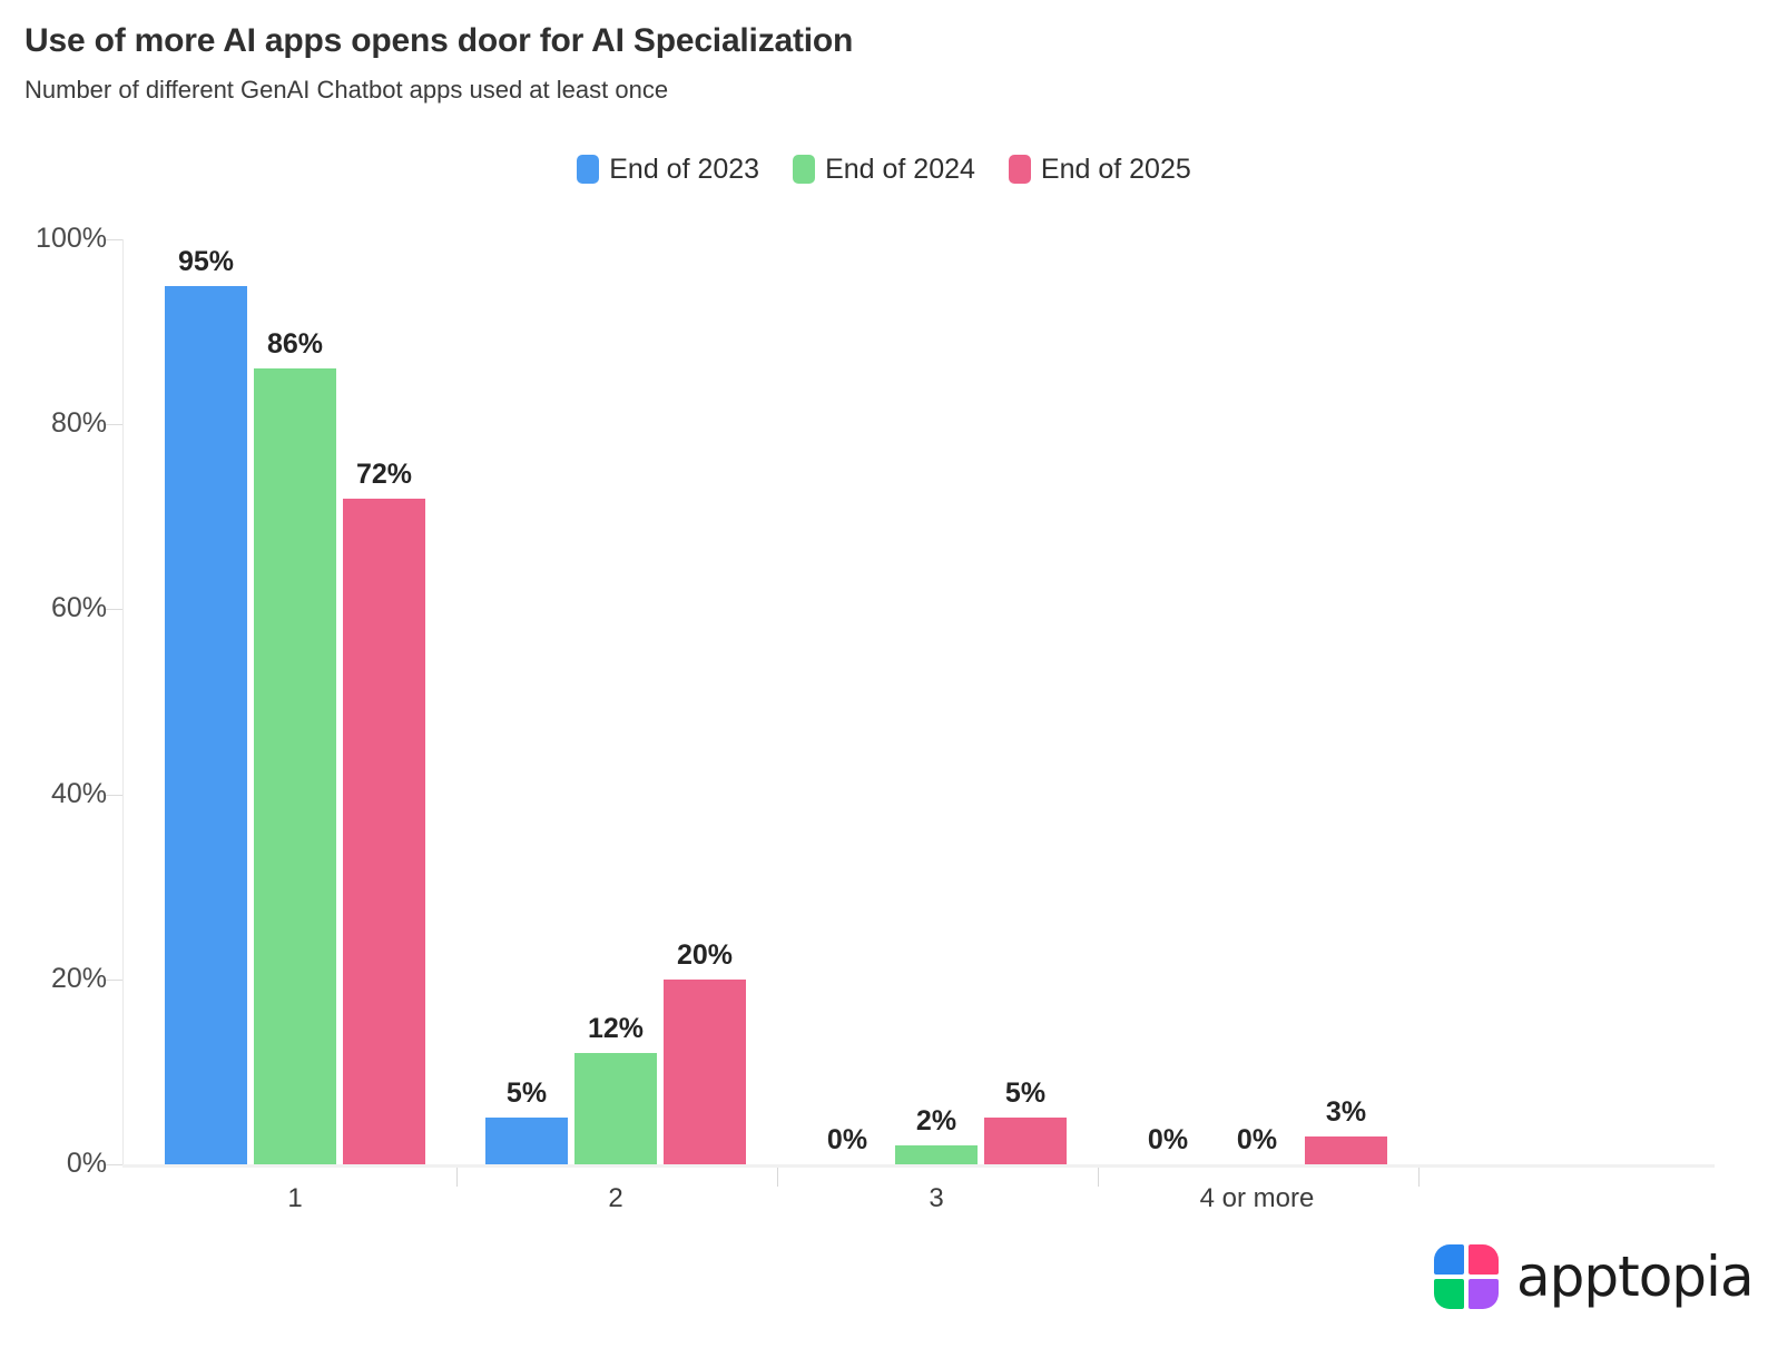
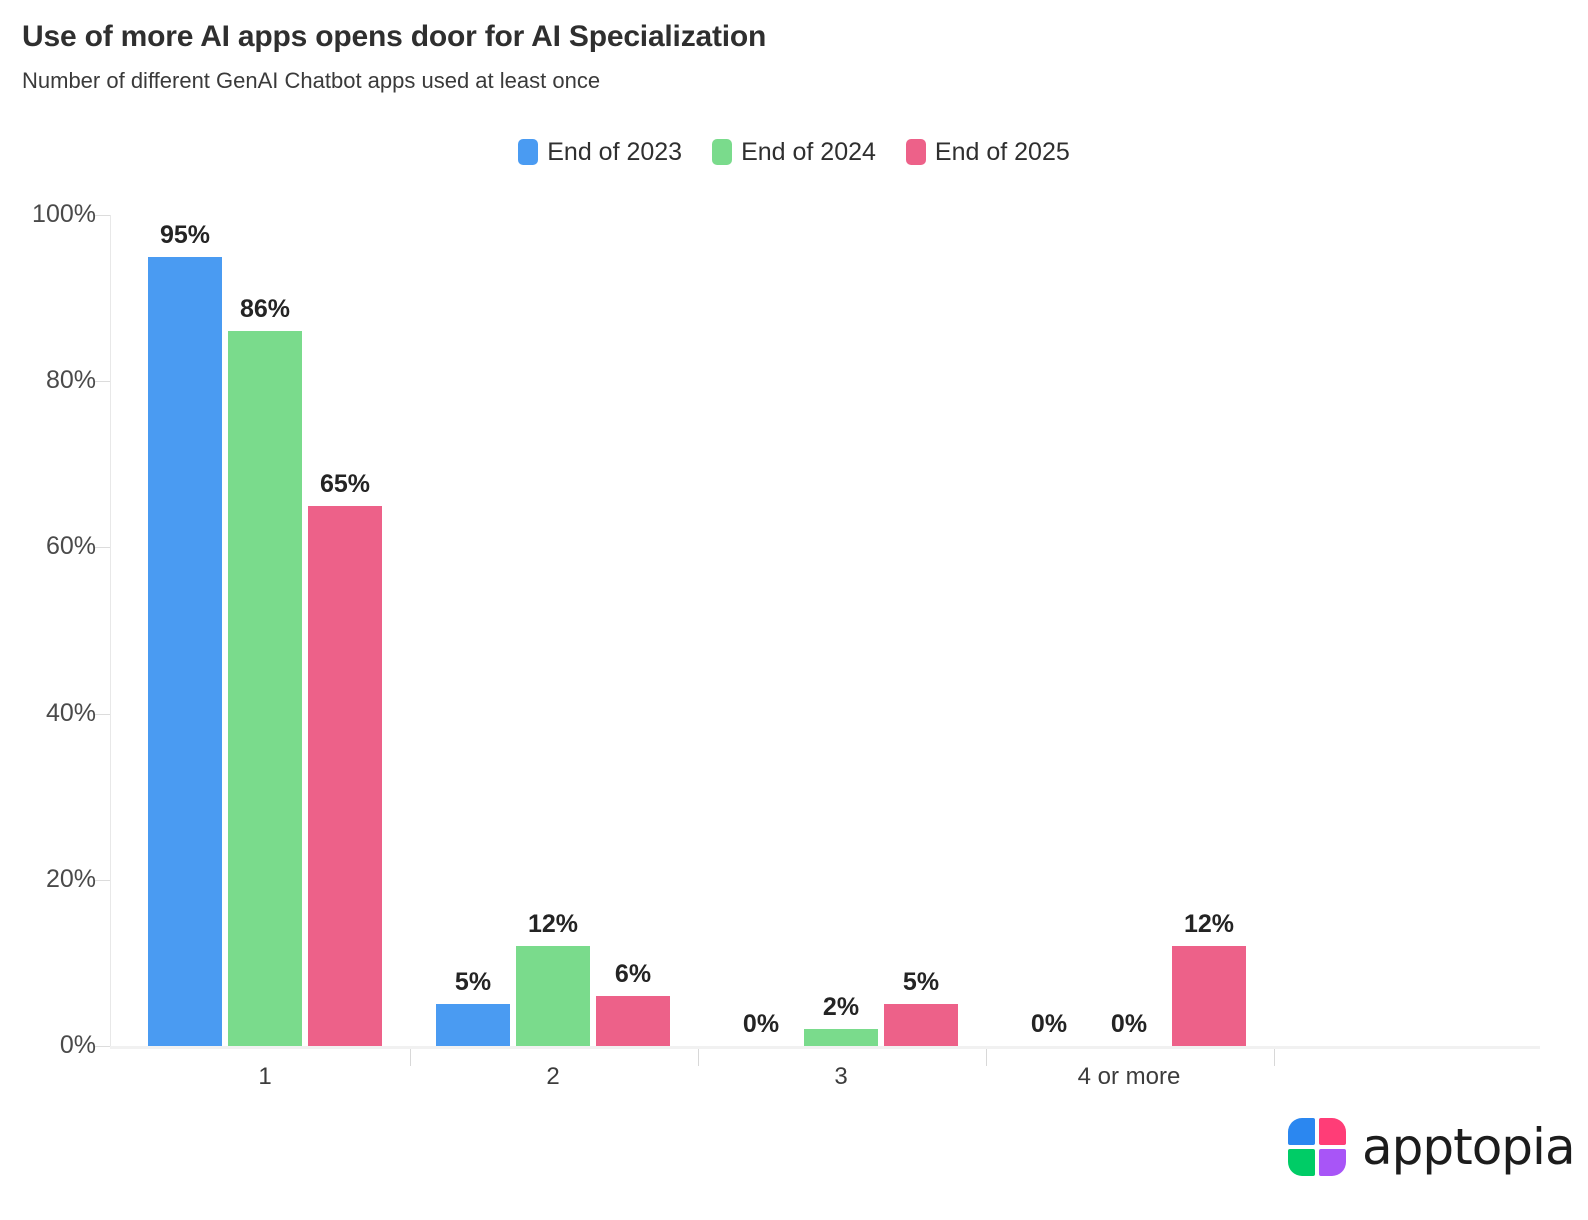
End of 2025/1: 72% -> 65%
End of 2025/2: 20% -> 6%
End of 2025/4 or more: 3% -> 12%
